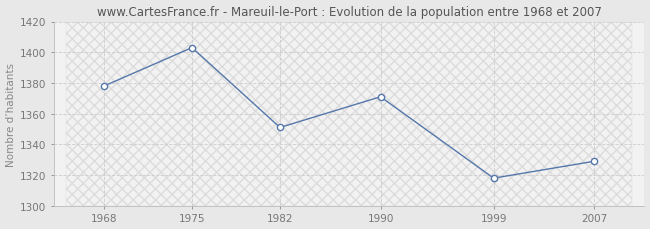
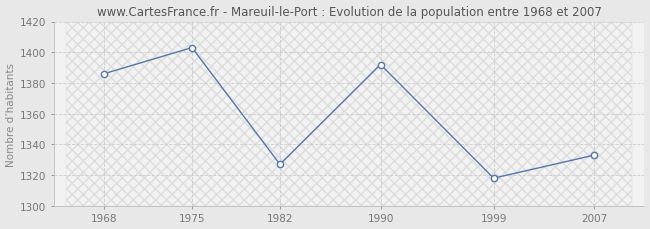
1968: 1378 -> 1386
1982: 1351 -> 1327
1990: 1371 -> 1392
2007: 1329 -> 1333
